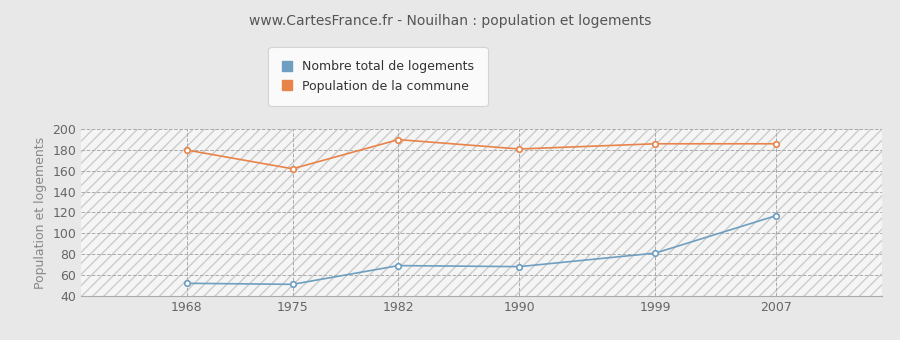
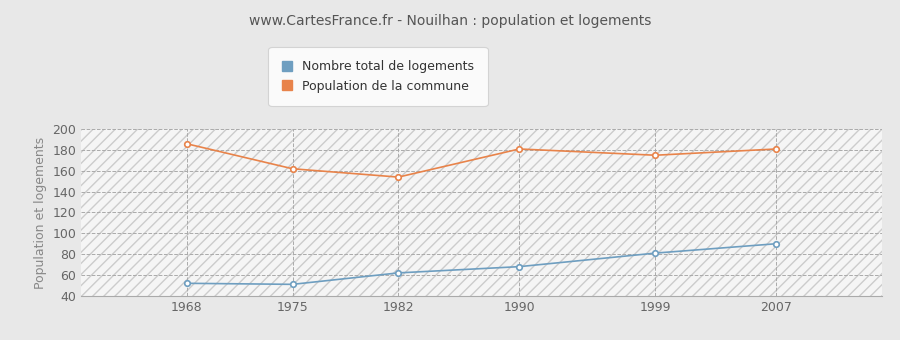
Population de la commune/1968: 180 -> 186
Nombre total de logements/1982: 69 -> 62
Population de la commune/1982: 190 -> 154
Population de la commune/1999: 186 -> 175
Nombre total de logements/2007: 117 -> 90
Population de la commune/2007: 186 -> 181
